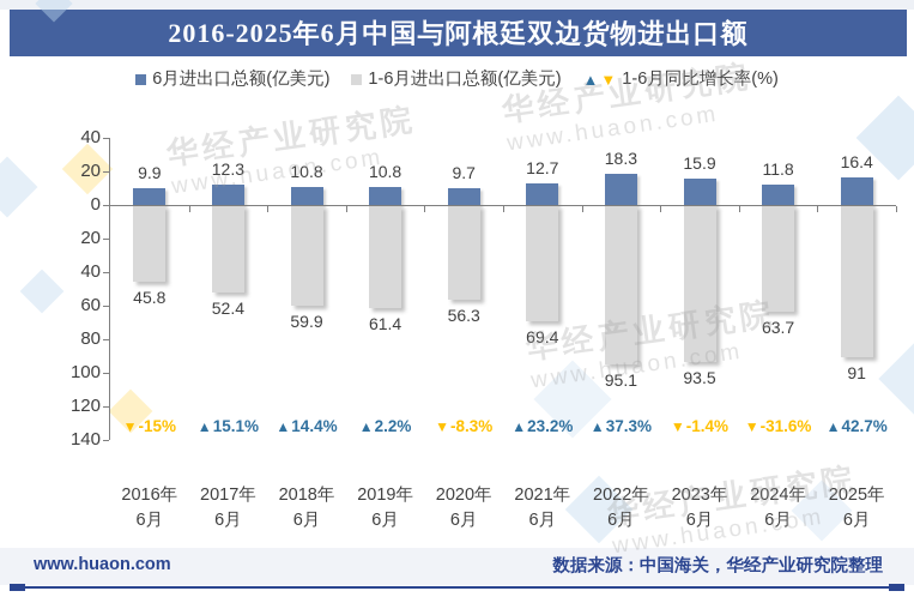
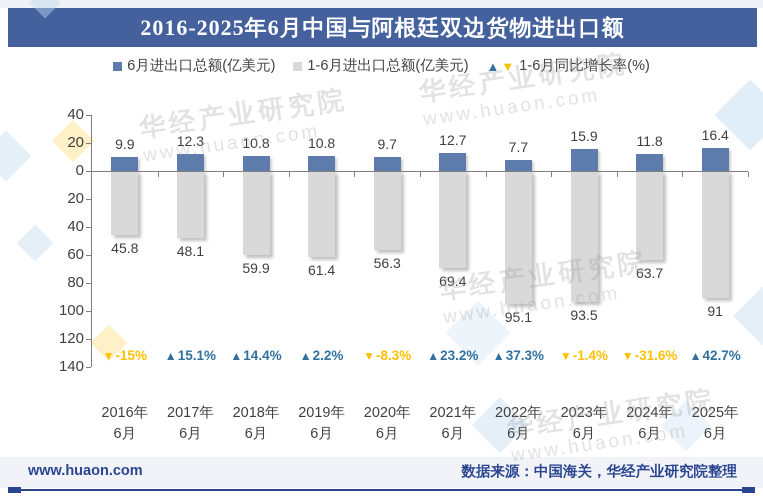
1-6月进出口总额(亿美元)/2017年6月: 52.4 -> 48.1
6月进出口总额(亿美元)/2022年6月: 18.3 -> 7.7
